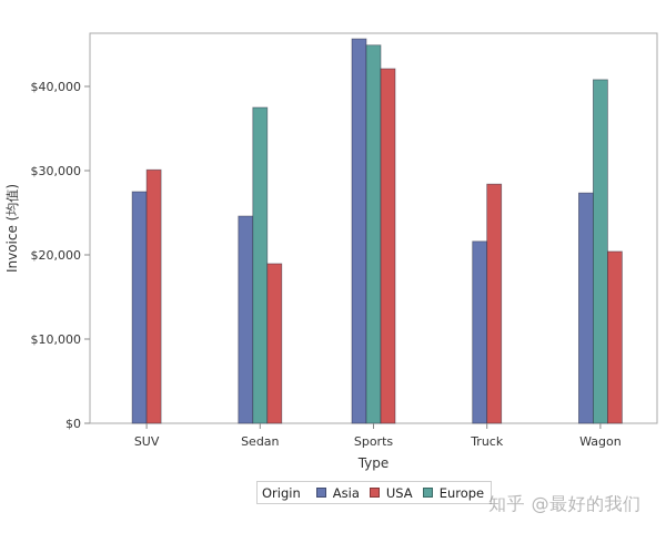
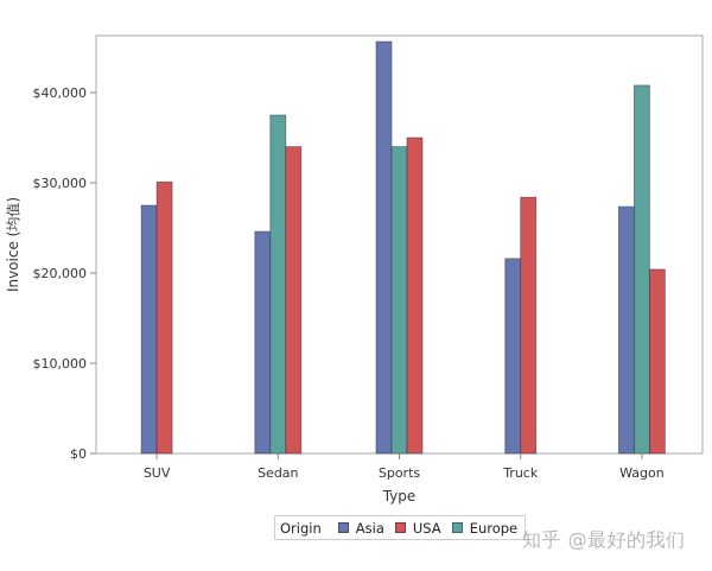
USA/Sedan: $19000 -> $34000
USA/Sports: $42000 -> $35000
Europe/Sports: $45000 -> $34000
